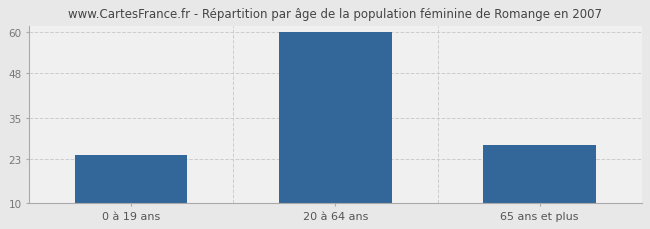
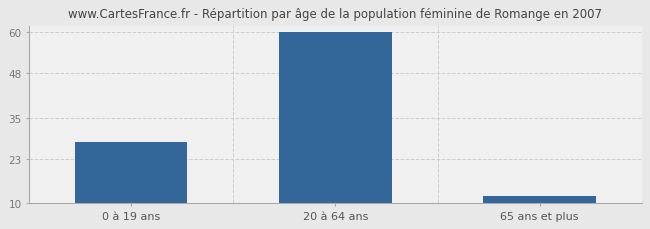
0 à 19 ans: 24 -> 28
65 ans et plus: 27 -> 12
